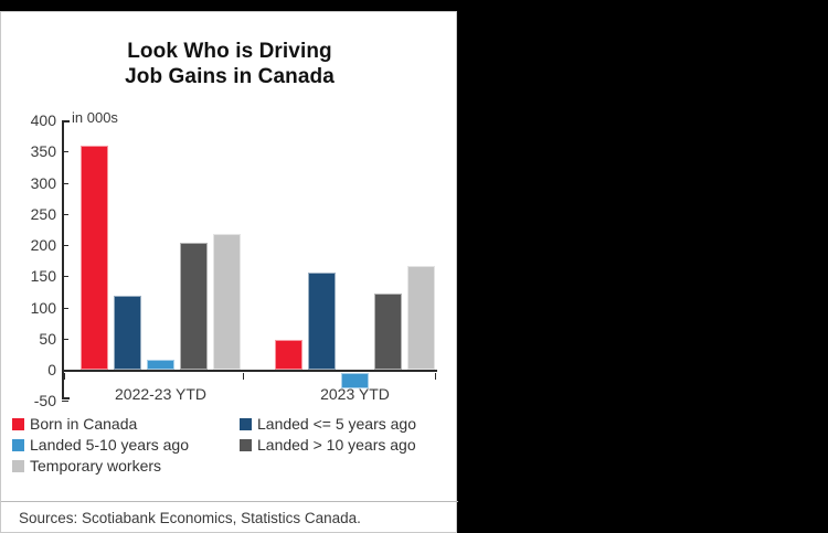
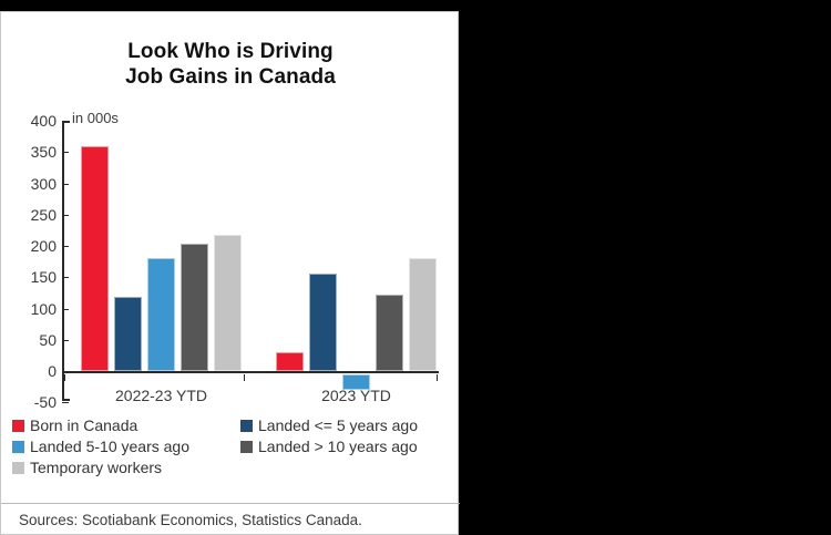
Landed 5-10 years ago/2022-23 YTD: 20 -> 180
Born in Canada/2023 YTD: 50 -> 30
Temporary workers/2023 YTD: 170 -> 180
